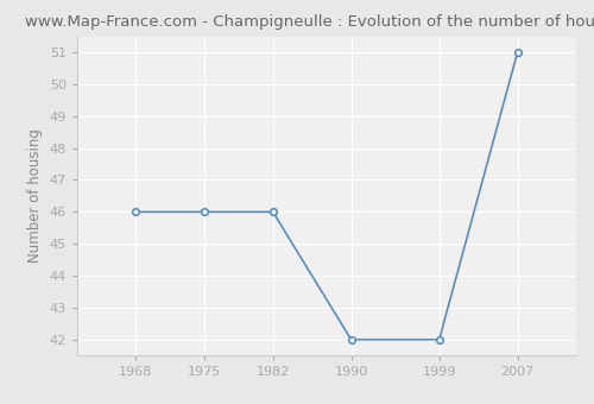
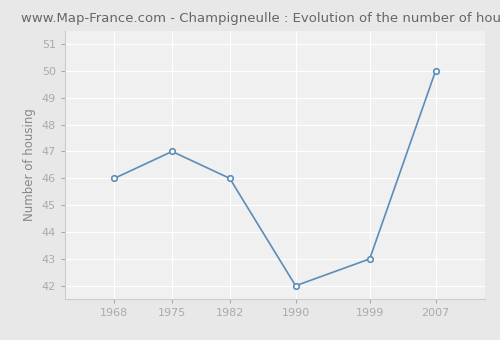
1975: 46 -> 47
1999: 42 -> 43
2007: 51 -> 50
